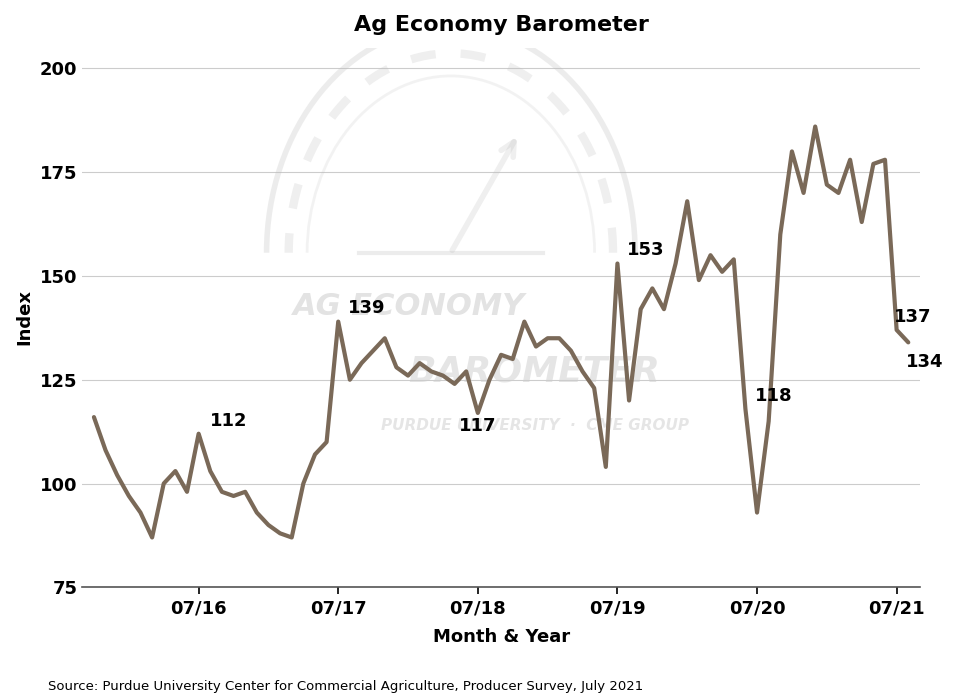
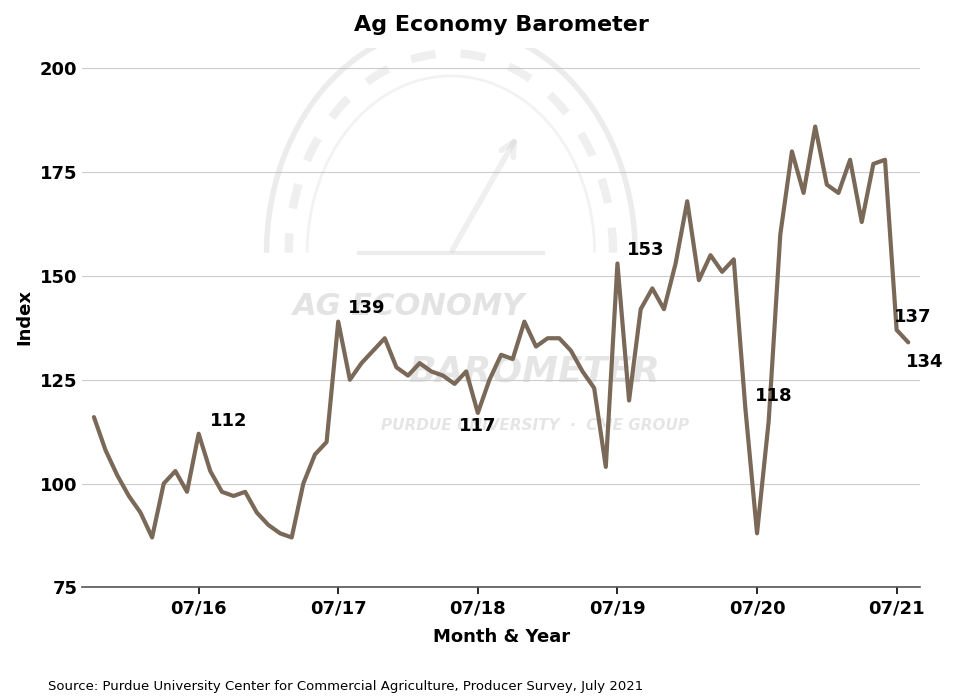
07/20: 93 -> 88
